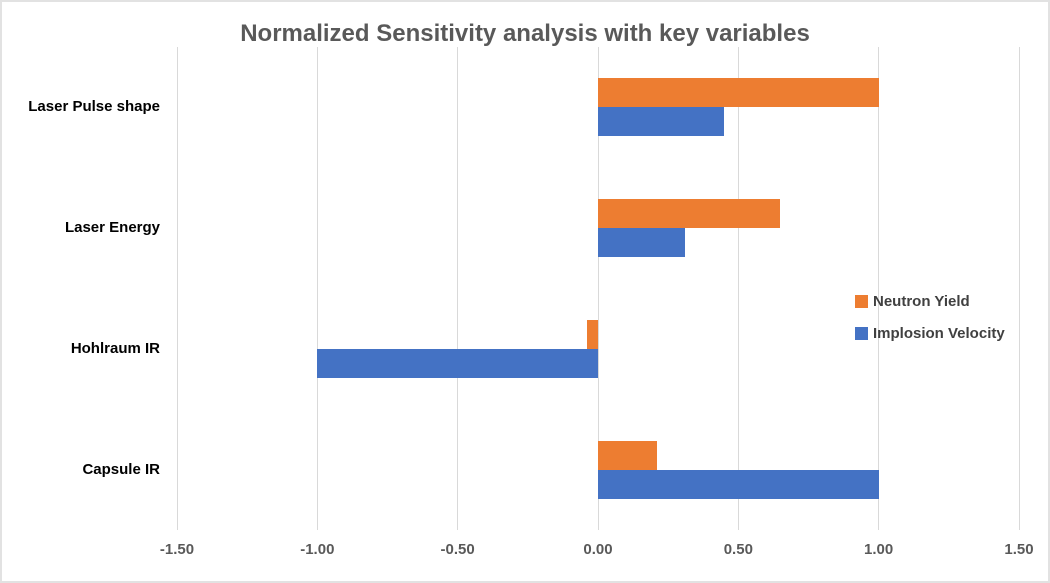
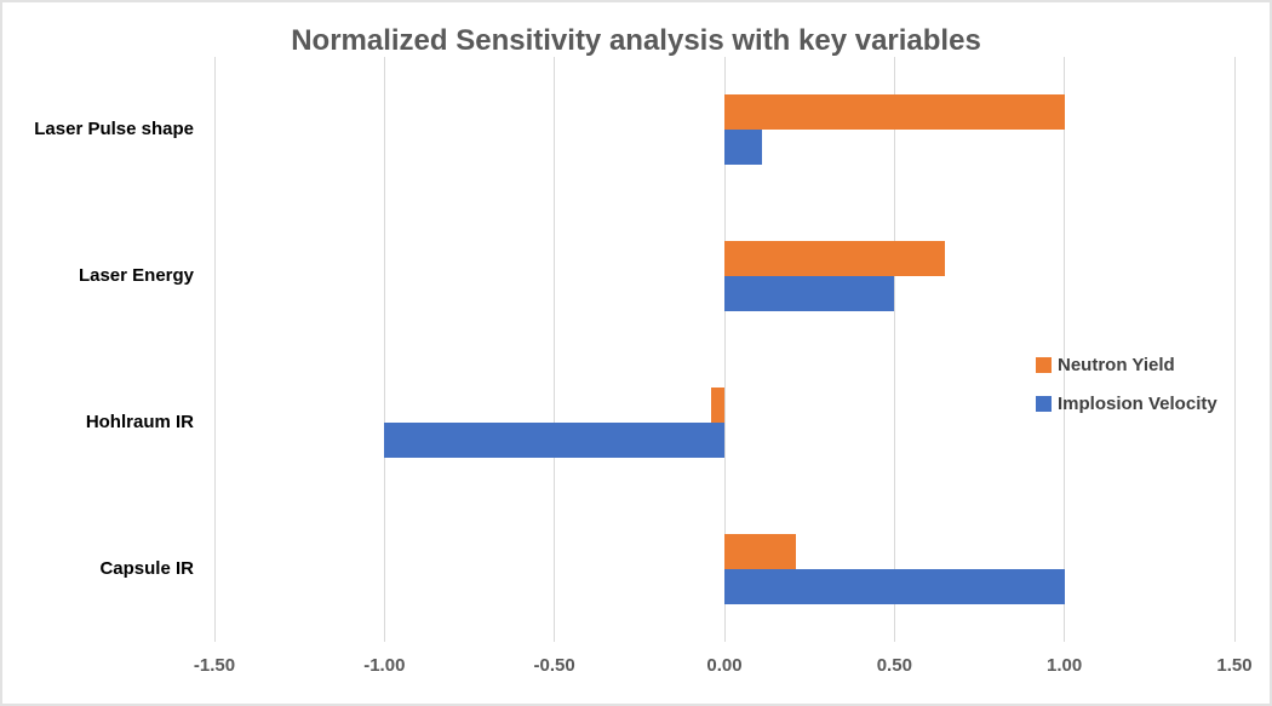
Implosion Velocity/Laser Pulse shape: 0.45 -> 0.11
Implosion Velocity/Laser Energy: 0.31 -> 0.50
